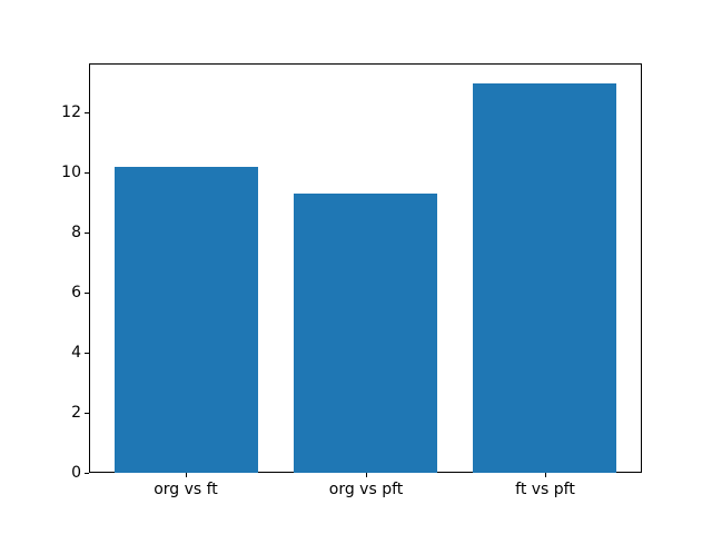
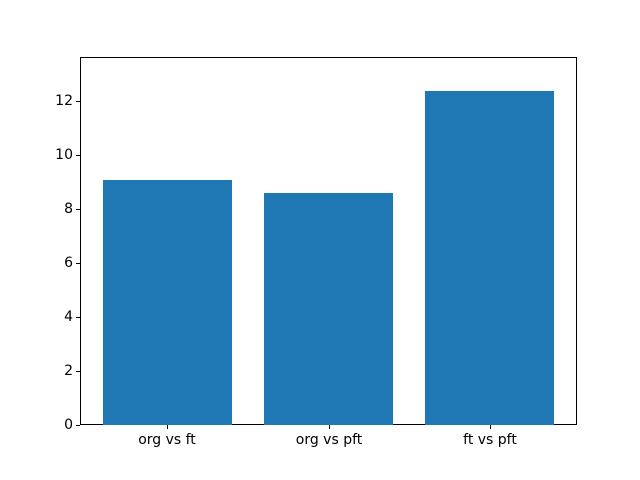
org vs ft: 10.2 -> 9.1
org vs pft: 9.3 -> 8.6
ft vs pft: 13.0 -> 12.4
